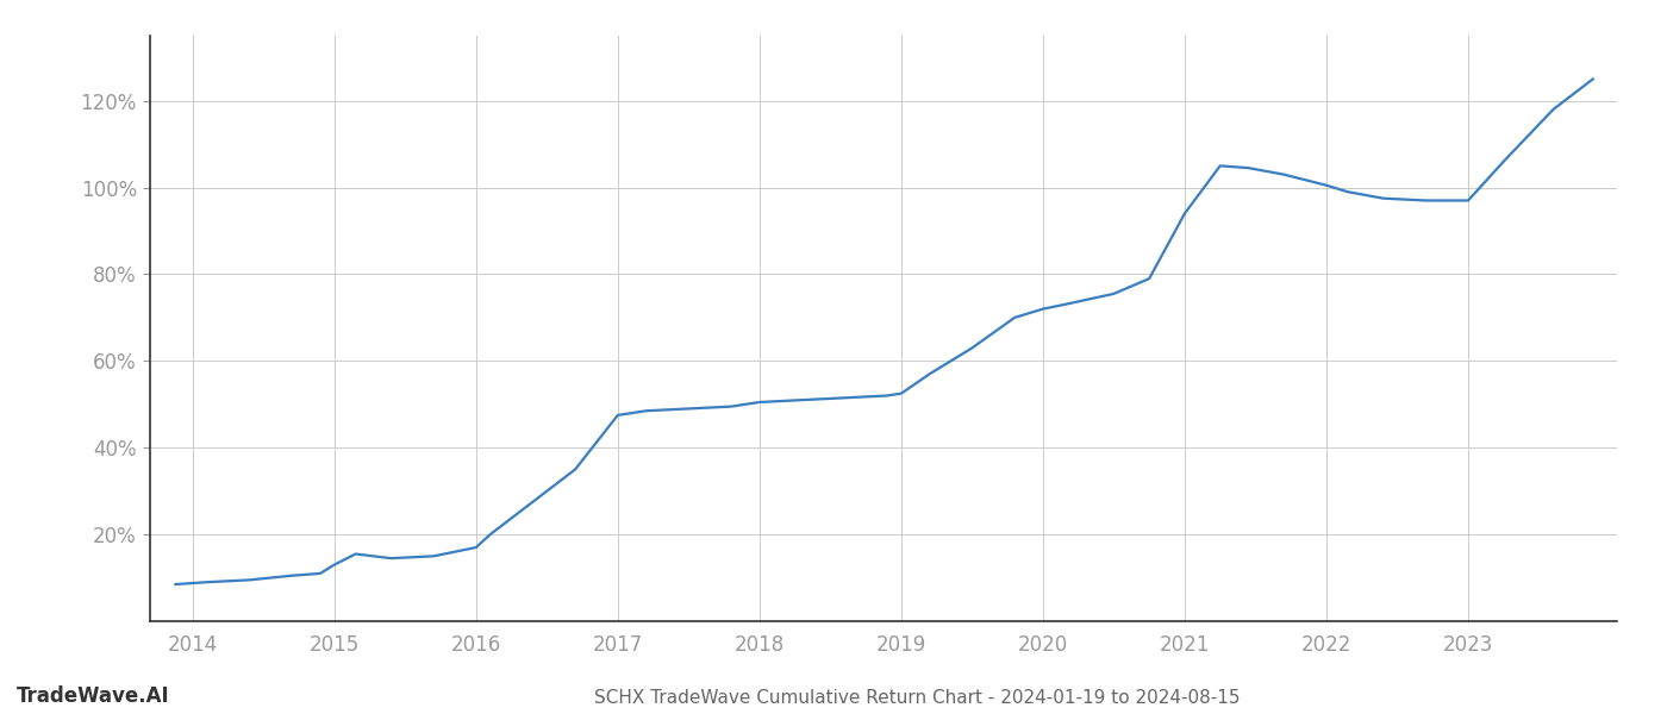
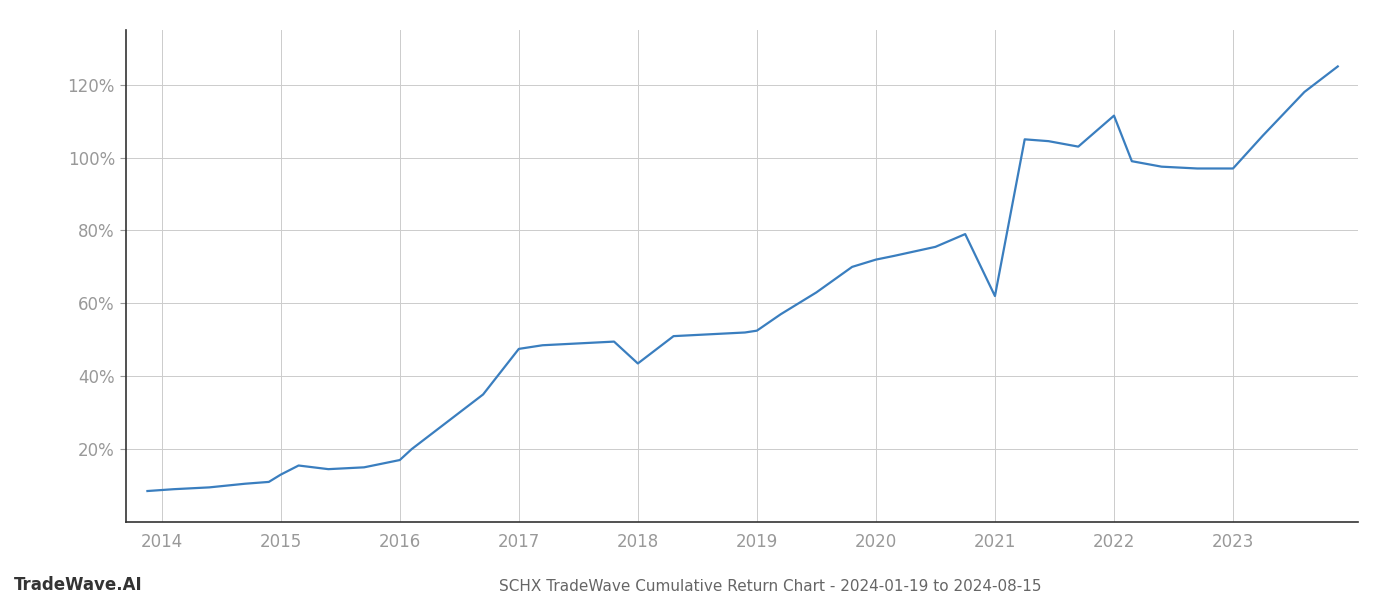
2018: 50.5% -> 43.5%
2021: 94.0% -> 62.0%
2022: 100.5% -> 111.5%
